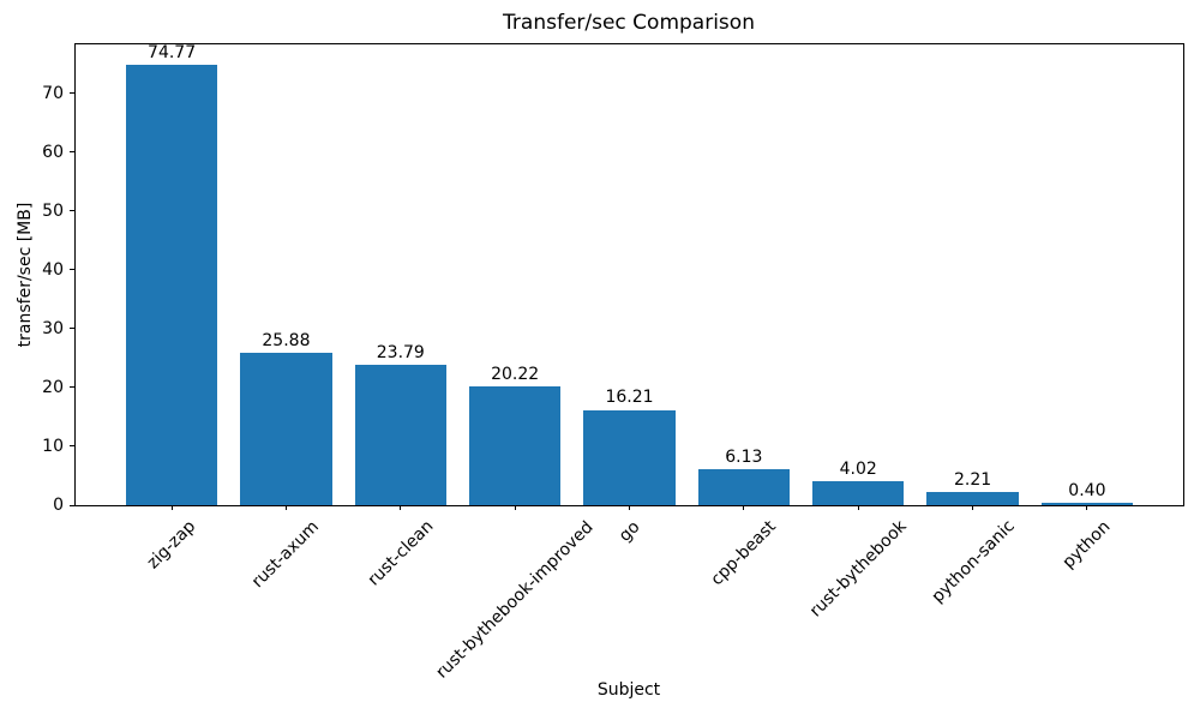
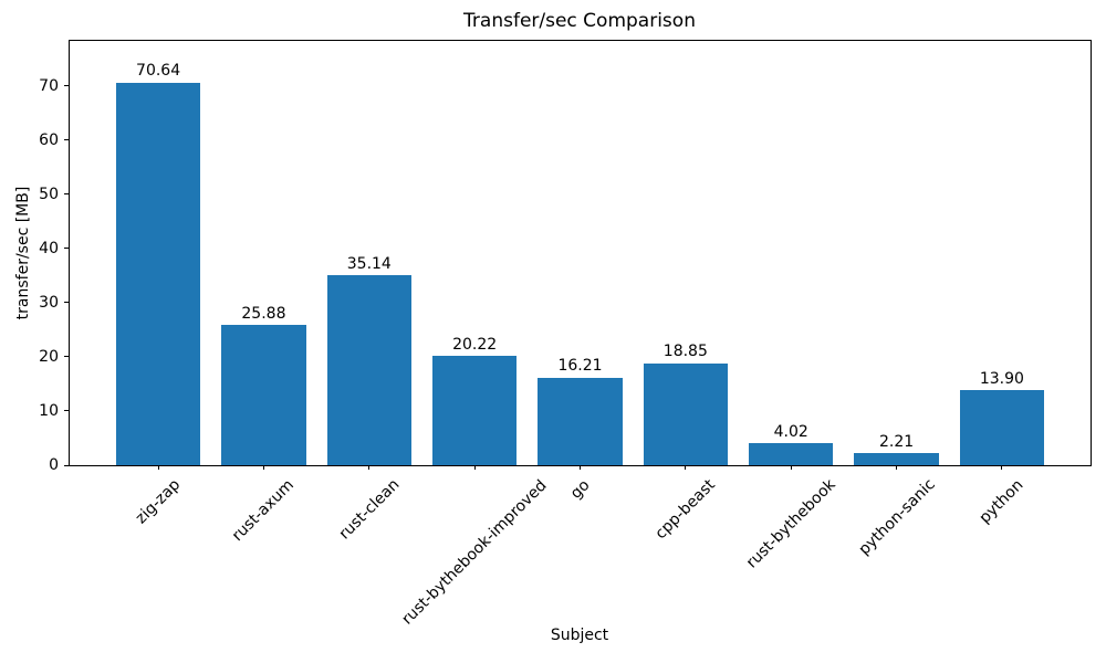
zig-zap: 74.77 -> 70.64
rust-clean: 23.79 -> 35.14
cpp-beast: 6.13 -> 18.85
python: 0.40 -> 13.90
